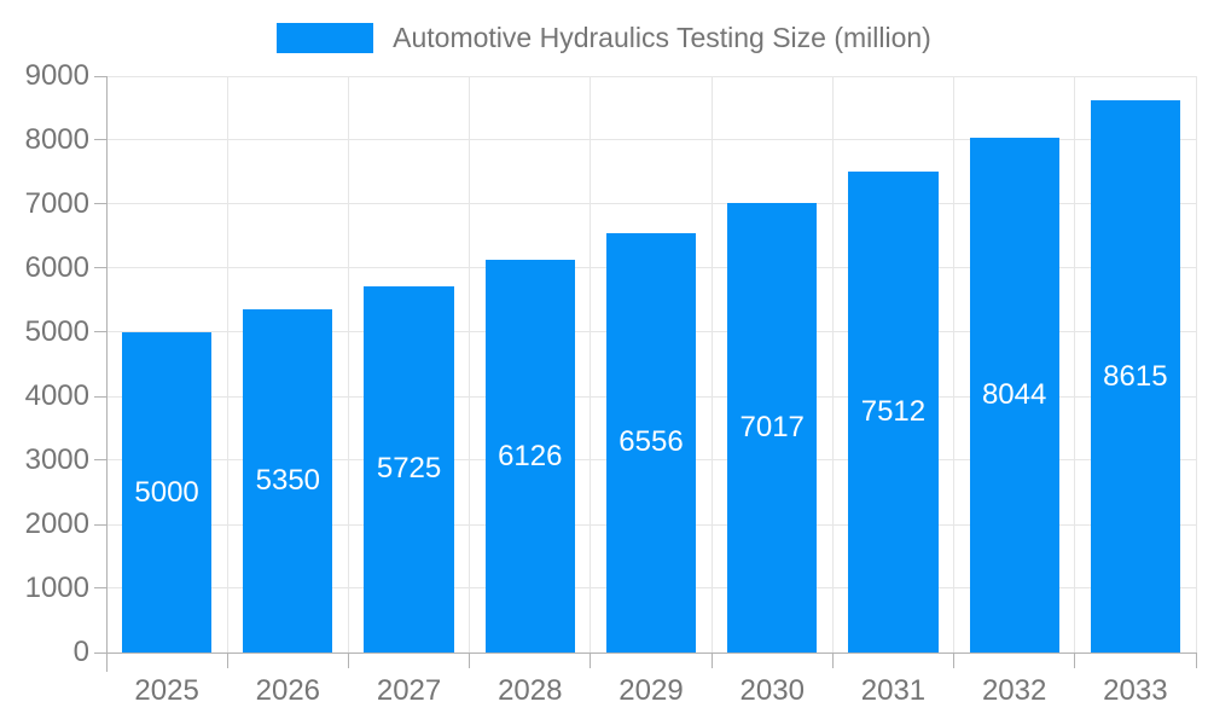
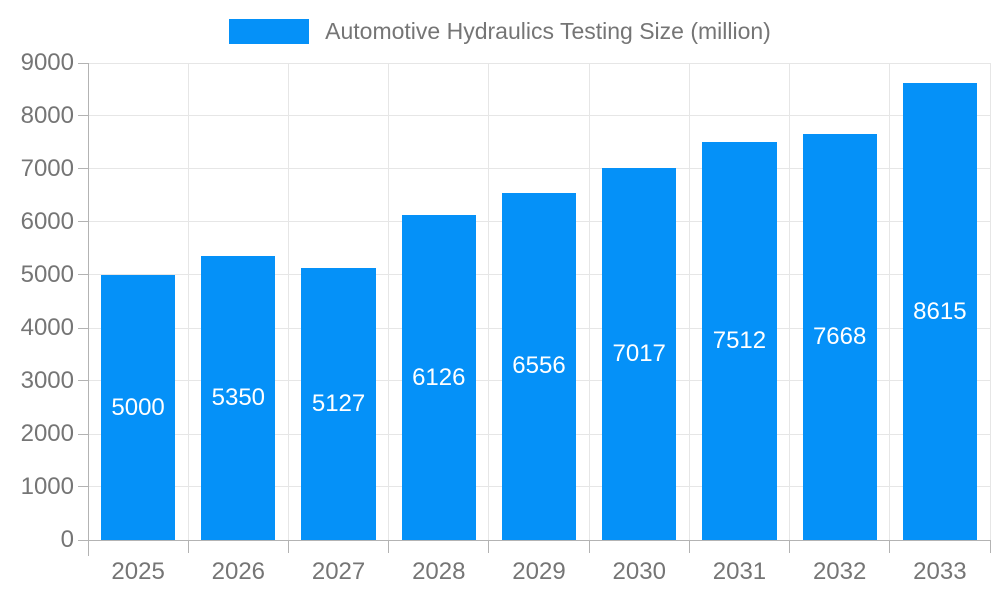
2027: 5725 -> 5127
2032: 8044 -> 7668
